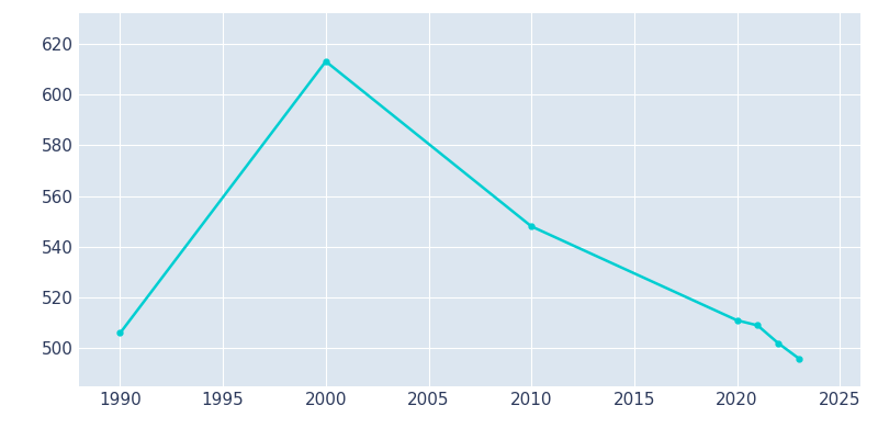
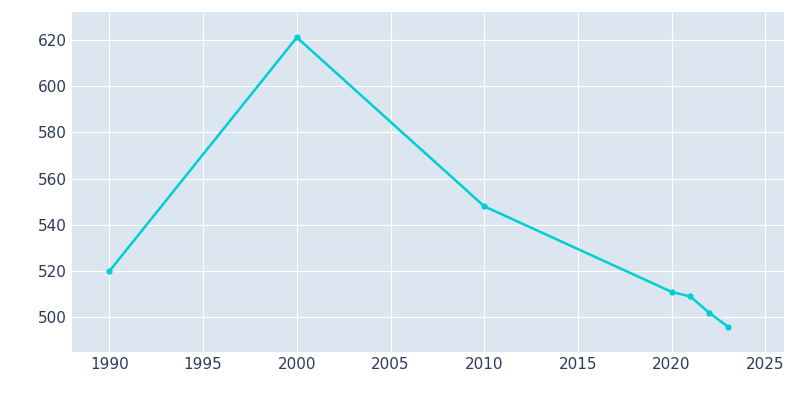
1990: 506 -> 520
2000: 613 -> 621
